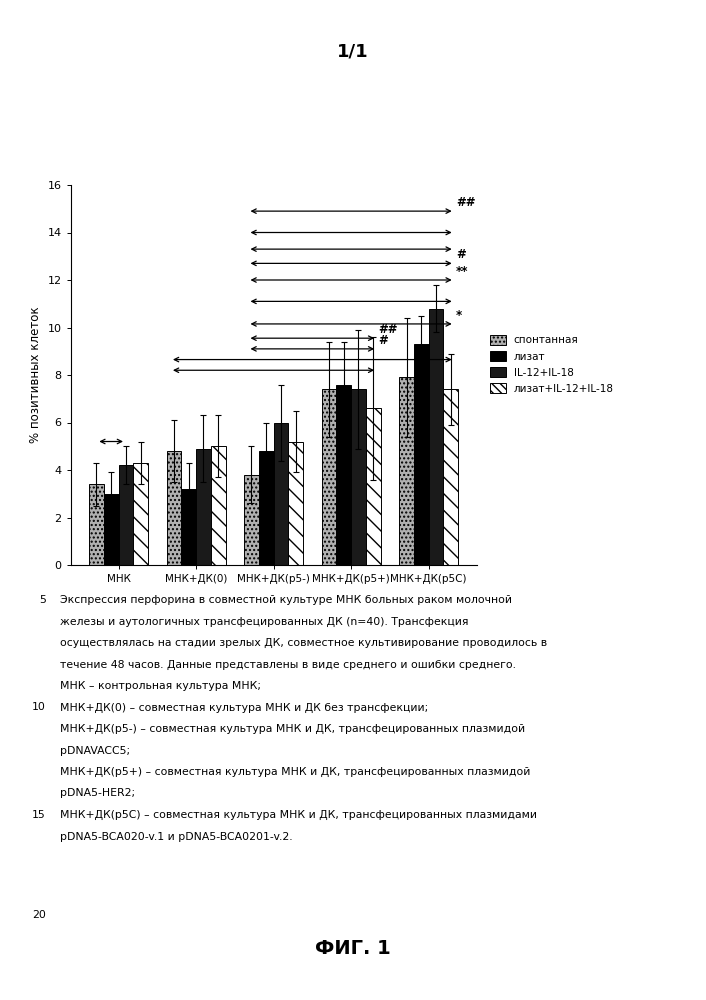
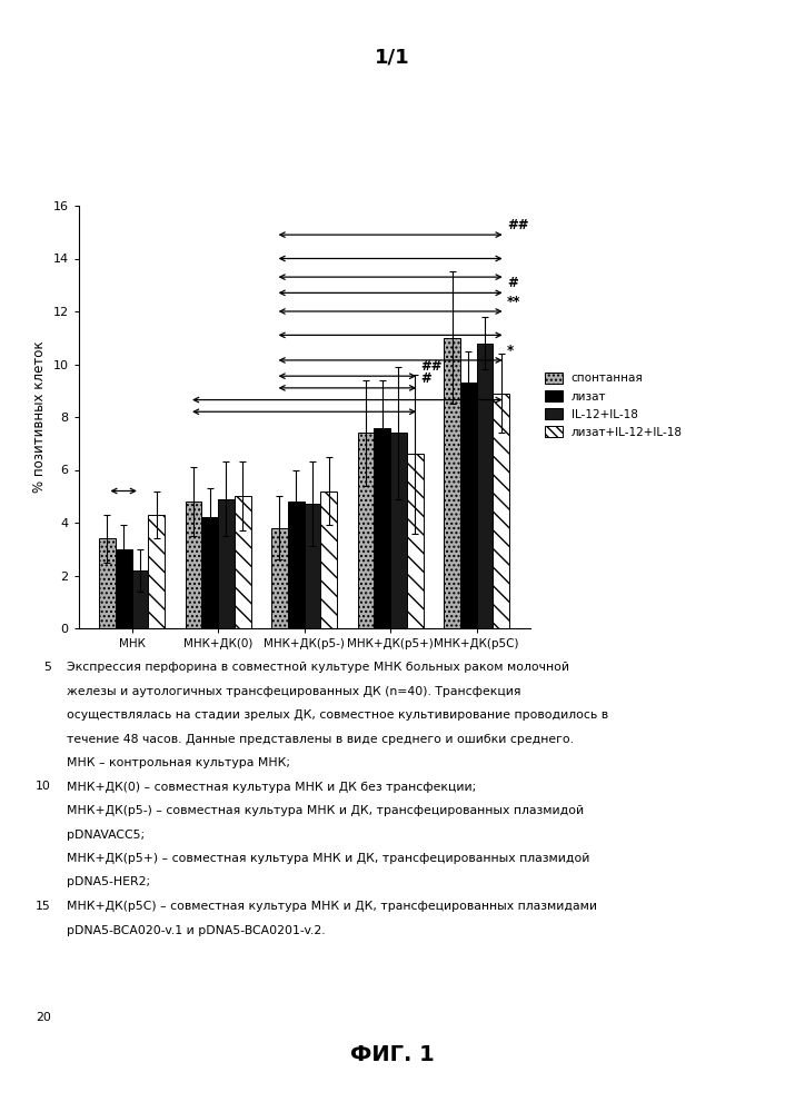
IL-12+IL-18/МНК: 4.2 -> 2.2
лизат/МНК+ДК(0): 3.2 -> 4.2
IL-12+IL-18/МНК+ДК(р5-): 6.0 -> 4.7
спонтанная/МНК+ДК(р5С): 7.9 -> 11.0
лизат+IL-12+IL-18/МНК+ДК(р5С): 7.4 -> 8.9
